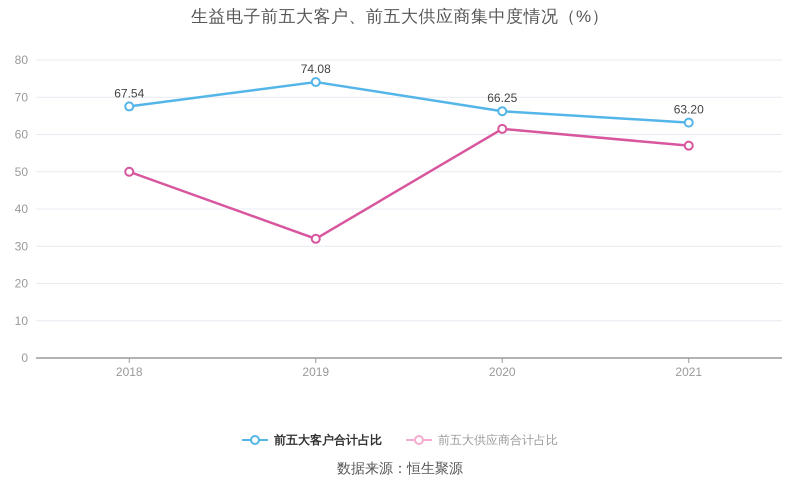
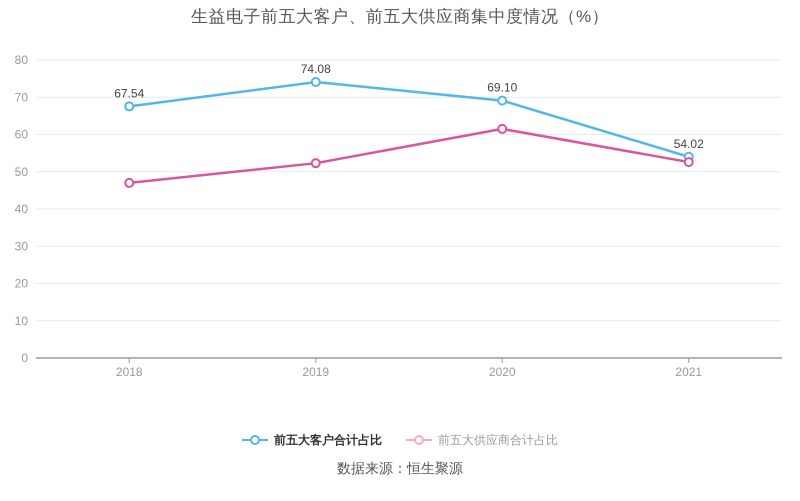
前五大供应商合计占比/2018: 50 -> 47
前五大供应商合计占比/2019: 32 -> 52
前五大客户合计占比/2020: 66.25 -> 69.10
前五大客户合计占比/2021: 63.20 -> 54.02
前五大供应商合计占比/2021: 57 -> 53
